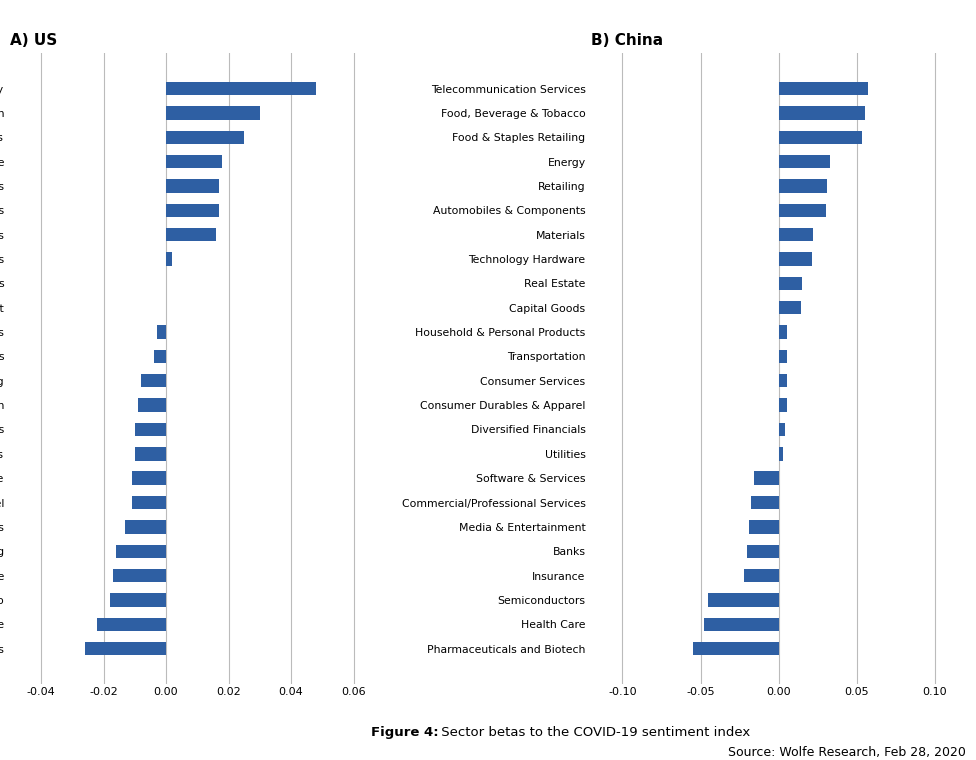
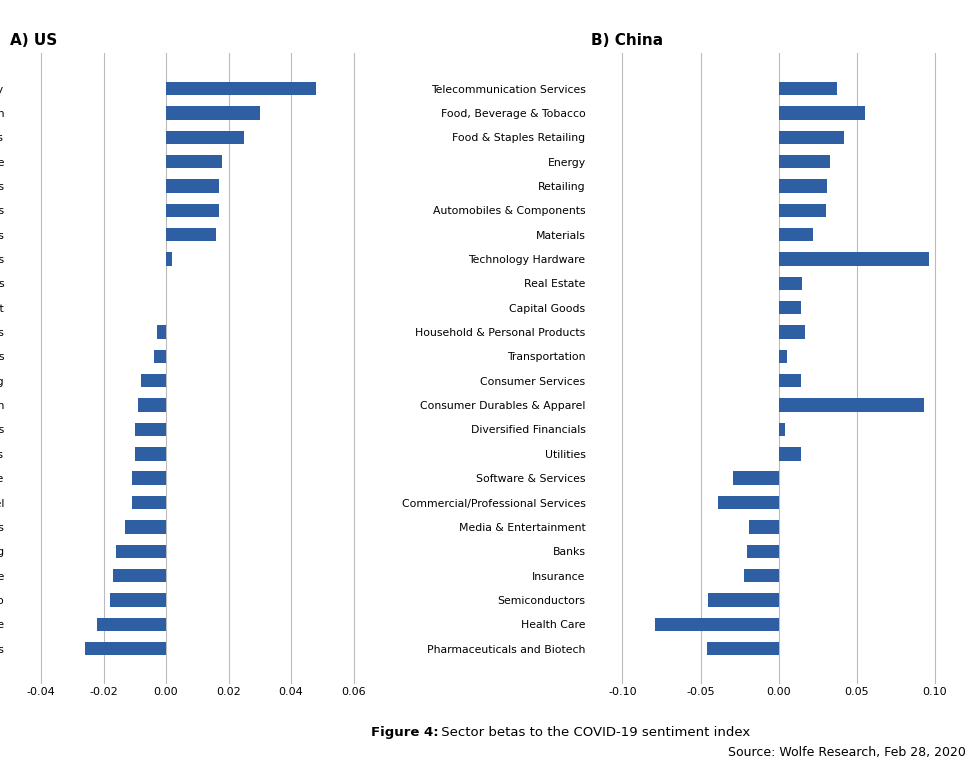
B) China/Telecommunication Services: 0.057 -> 0.037
B) China/Food & Staples Retailing: 0.053 -> 0.042
B) China/Technology Hardware: 0.021 -> 0.096
B) China/Household & Personal Products: 0.005 -> 0.017
B) China/Consumer Services: 0.005 -> 0.014
B) China/Consumer Durables & Apparel: 0.005 -> 0.093
B) China/Utilities: 0.003 -> 0.014
B) China/Software & Services: -0.016 -> -0.029
B) China/Commercial/Professional Services: -0.018 -> -0.039
B) China/Health Care: -0.048 -> -0.079
B) China/Pharmaceuticals and Biotech: -0.055 -> -0.046
